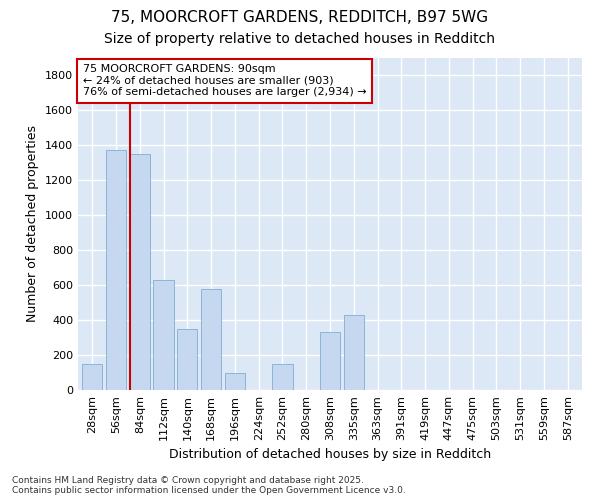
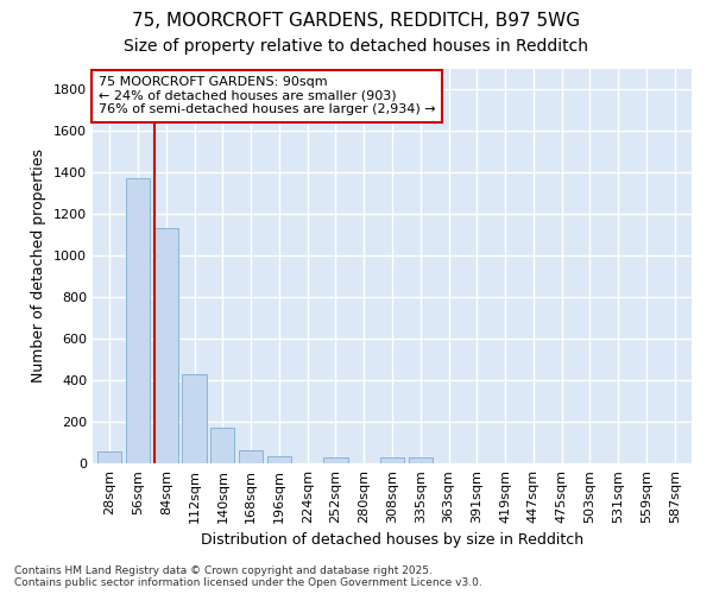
28sqm: 150 -> 60
84sqm: 1350 -> 1130
112sqm: 630 -> 430
140sqm: 350 -> 170
168sqm: 580 -> 60
196sqm: 100 -> 40
252sqm: 150 -> 30
308sqm: 330 -> 30
335sqm: 430 -> 30
